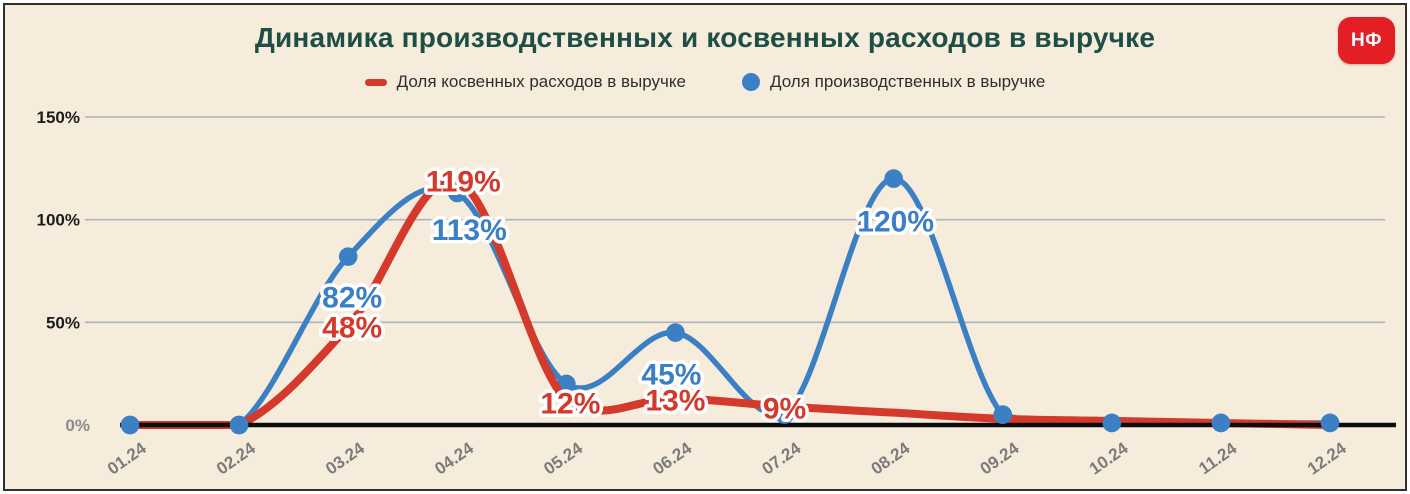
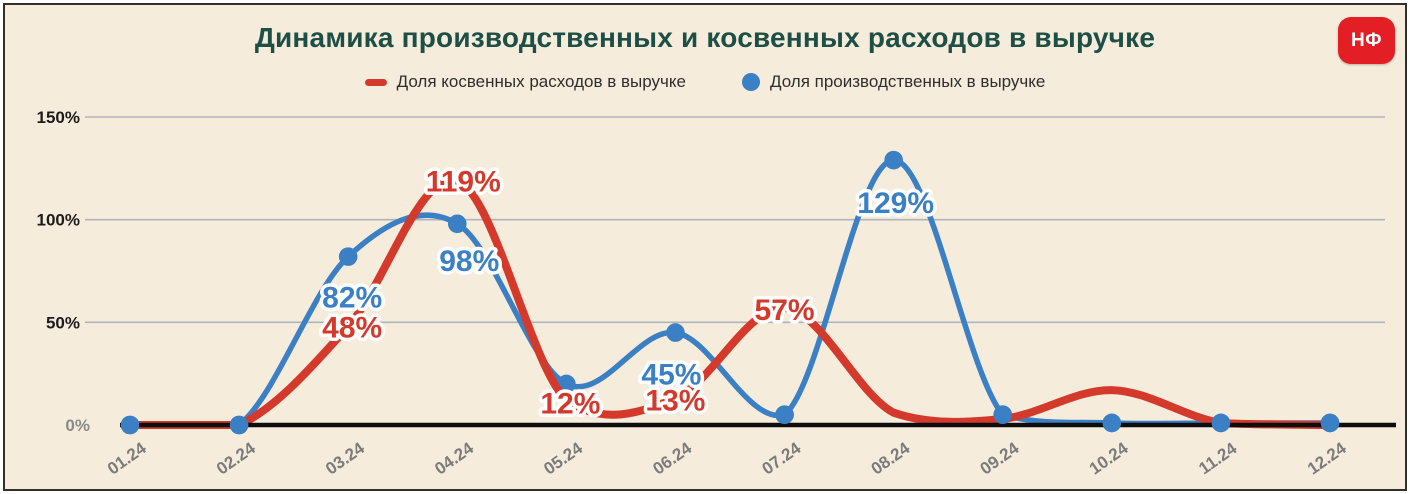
Доля производственных в выручке/04.24: 113% -> 98%
Доля косвенных расходов в выручке/07.24: 9% -> 57%
Доля производственных в выручке/08.24: 120% -> 129%
Доля косвенных расходов в выручке/10.24: 2% -> 17%
